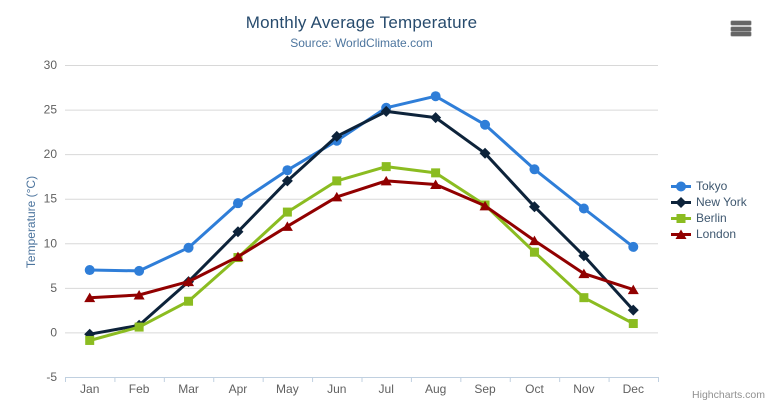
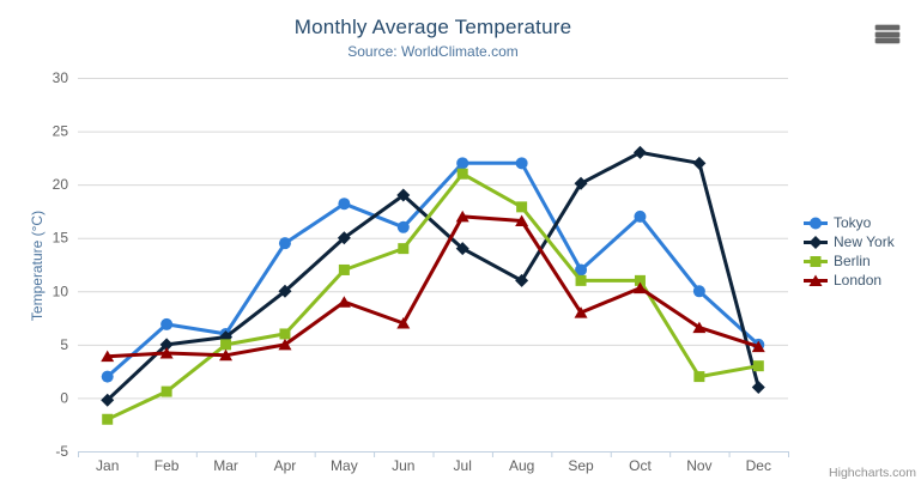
Tokyo/Jan: 7 -> 2
Berlin/Jan: -1 -> -2
New York/Feb: 1 -> 5
Tokyo/Mar: 10 -> 6
Berlin/Mar: 4 -> 5
London/Mar: 6 -> 4
New York/Apr: 11 -> 10
Berlin/Apr: 8 -> 6
London/Apr: 8 -> 5
New York/May: 17 -> 15
Berlin/May: 14 -> 12
London/May: 12 -> 9
Tokyo/Jun: 22 -> 16
New York/Jun: 22 -> 19
Berlin/Jun: 17 -> 14
London/Jun: 15 -> 7
Tokyo/Jul: 25 -> 22
New York/Jul: 25 -> 14
Berlin/Jul: 19 -> 21
Tokyo/Aug: 26 -> 22
New York/Aug: 24 -> 11
Tokyo/Sep: 23 -> 12
Berlin/Sep: 14 -> 11
London/Sep: 14 -> 8
Tokyo/Oct: 18 -> 17
New York/Oct: 14 -> 23
Berlin/Oct: 9 -> 11
Tokyo/Nov: 14 -> 10
New York/Nov: 9 -> 22
Berlin/Nov: 4 -> 2
Tokyo/Dec: 10 -> 5
New York/Dec: 2 -> 1
Berlin/Dec: 1 -> 3
